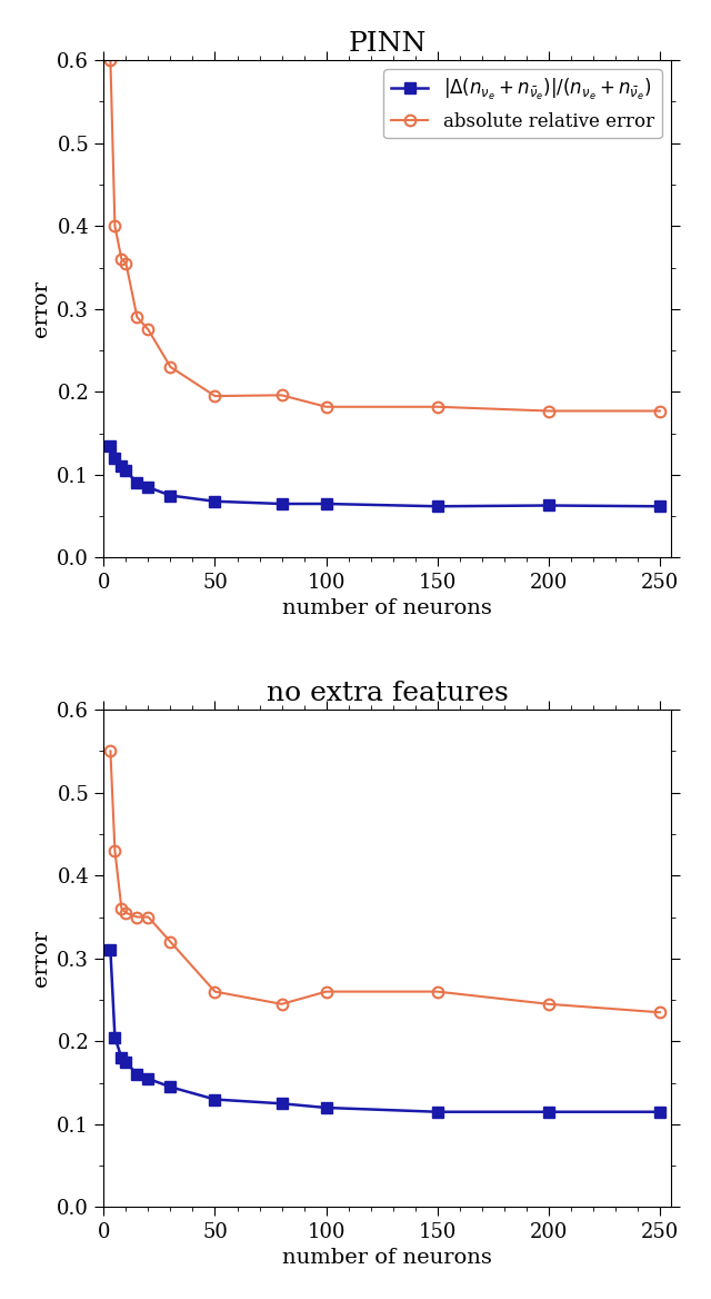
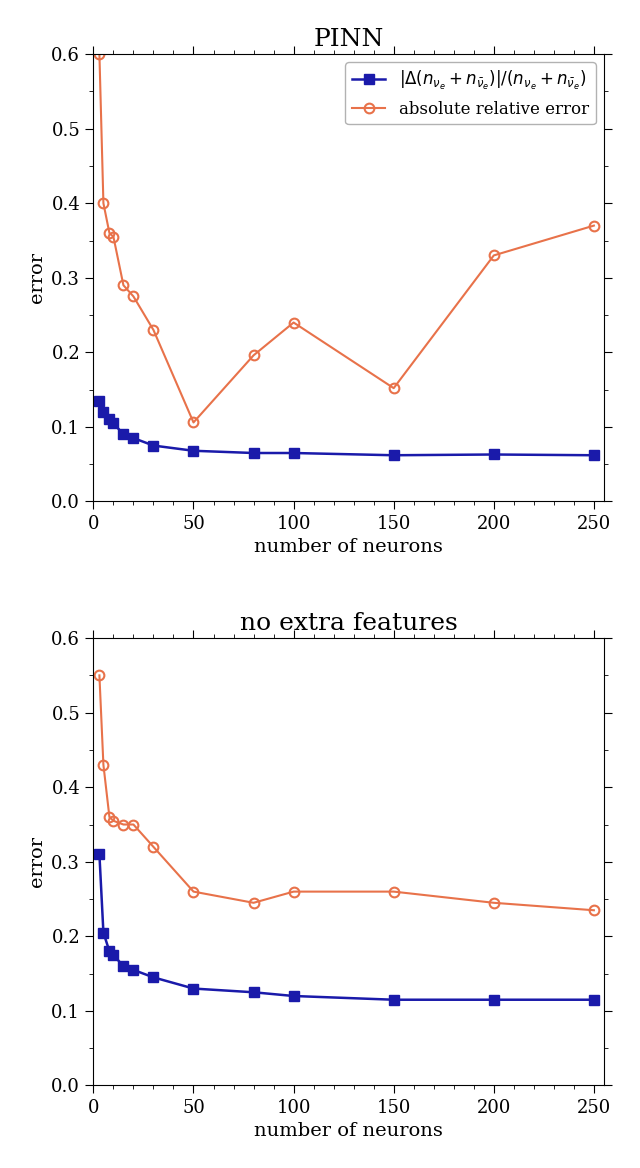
PINN/absolute relative error/50: 0.195 -> 0.106
PINN/absolute relative error/100: 0.182 -> 0.240
PINN/absolute relative error/150: 0.182 -> 0.152
PINN/absolute relative error/200: 0.177 -> 0.330
PINN/absolute relative error/250: 0.177 -> 0.370
